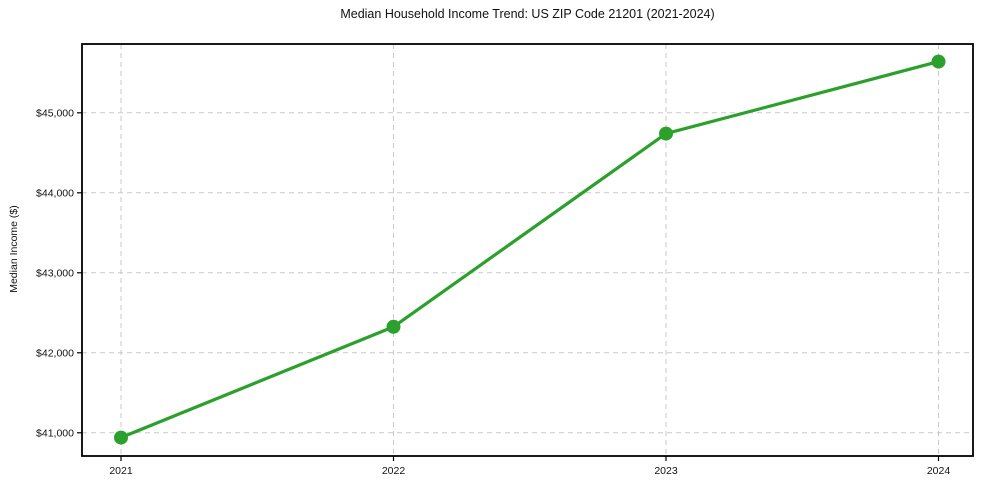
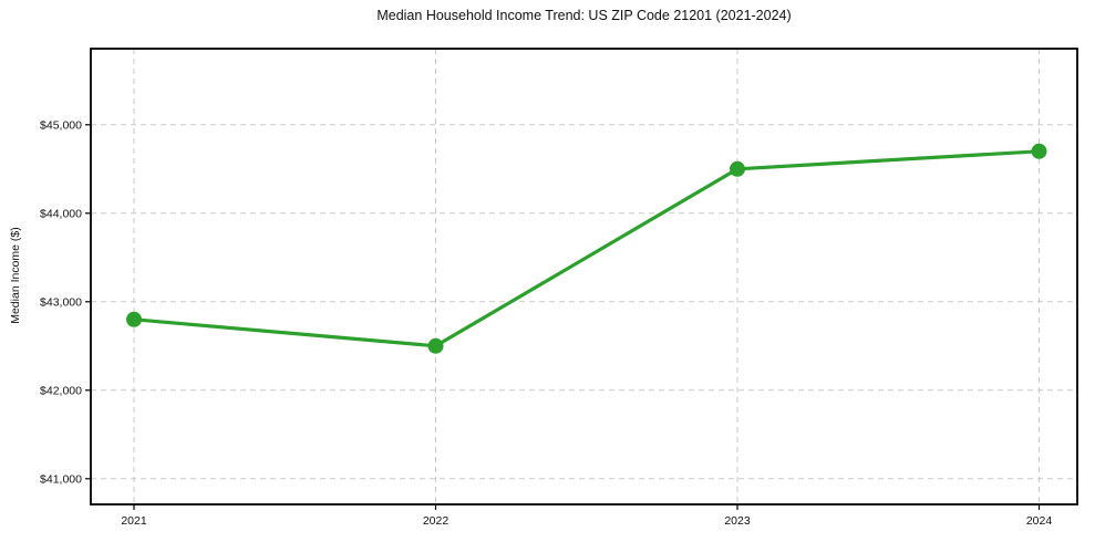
2021: $40900 -> $42800
2022: $42300 -> $42500
2023: $44700 -> $44500
2024: $45600 -> $44700
